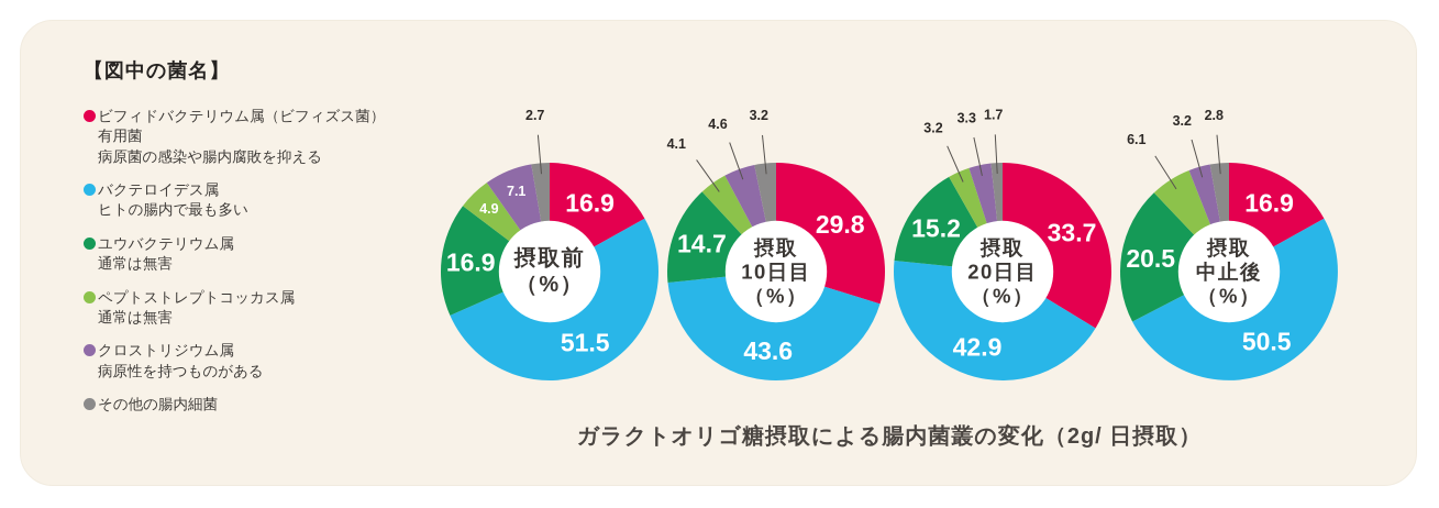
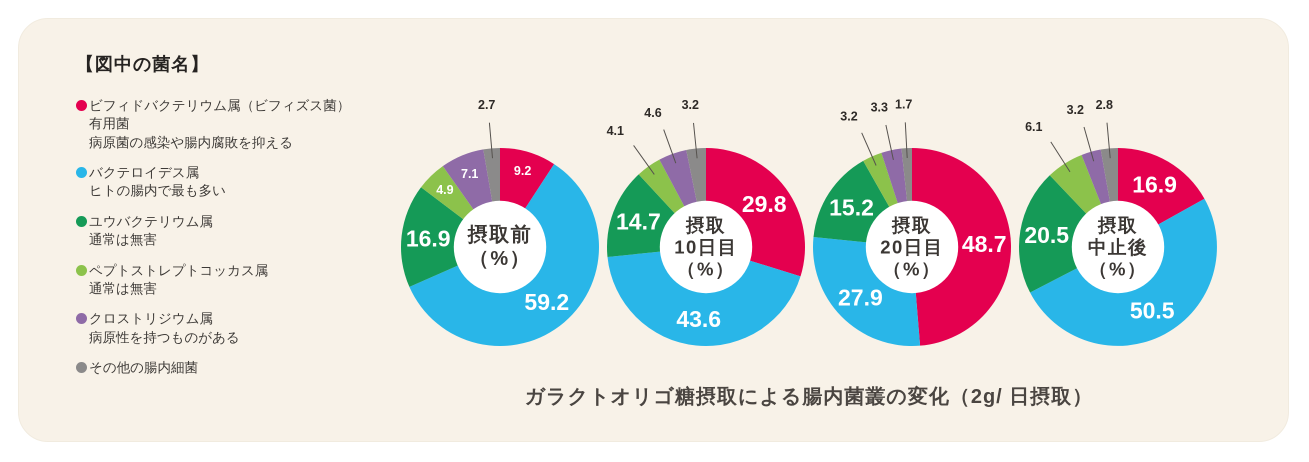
摂取前（%）/ビフィドバクテリウム属（ビフィズス菌）: 16.9 -> 9.2
摂取前（%）/バクテロイデス属: 51.5 -> 59.2
摂取20日目（%）/ビフィドバクテリウム属（ビフィズス菌）: 33.7 -> 48.7
摂取20日目（%）/バクテロイデス属: 42.9 -> 27.9
